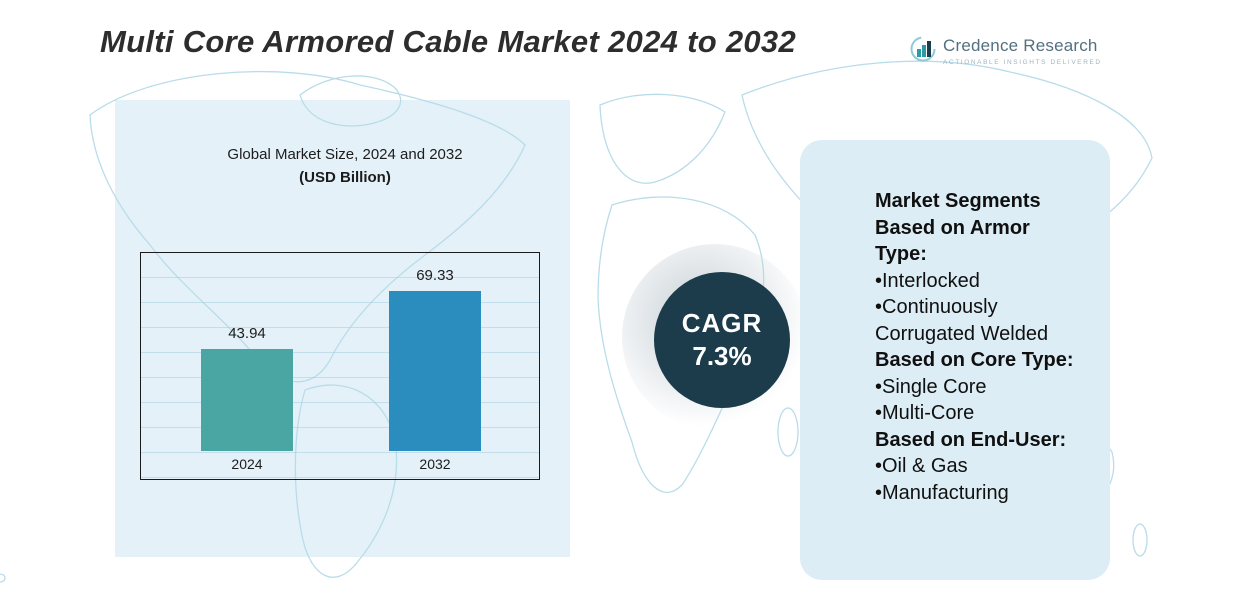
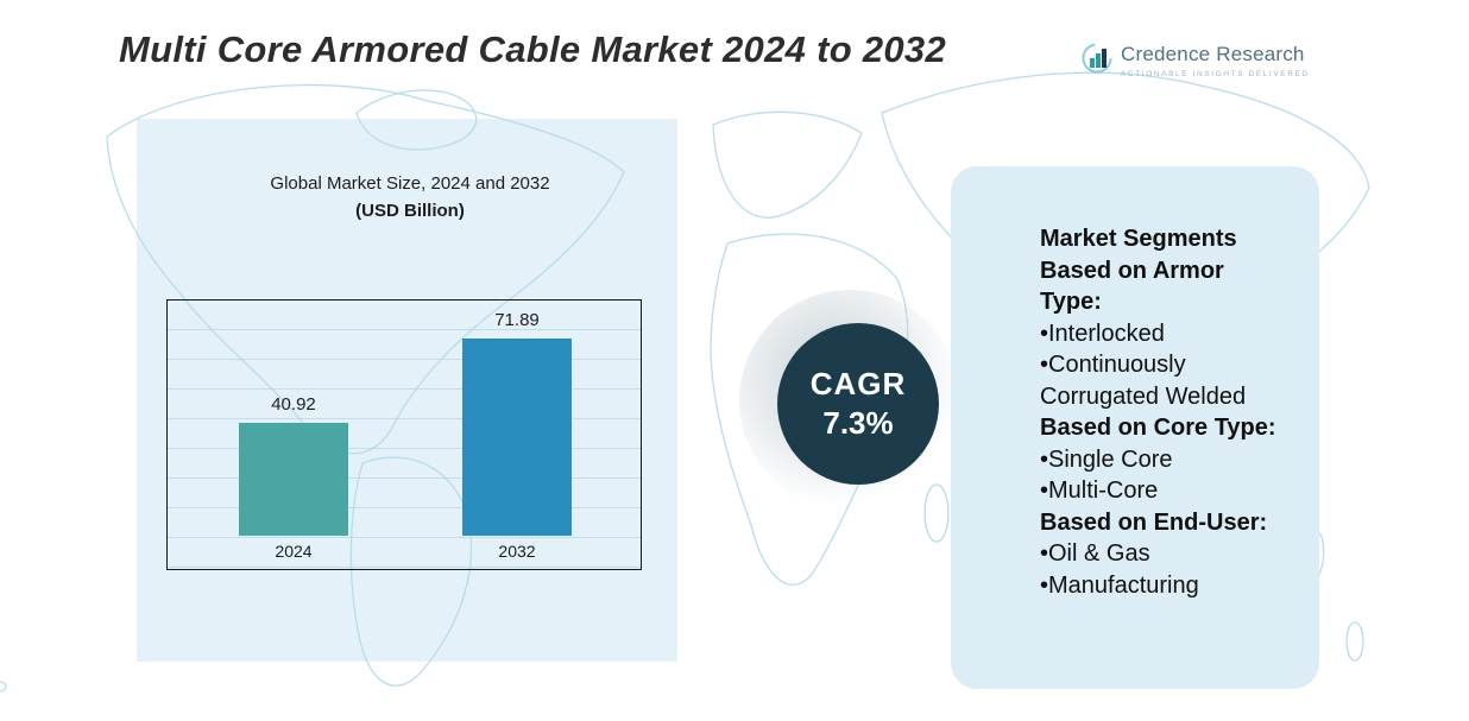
2024: 43.94 -> 40.92
2032: 69.33 -> 71.89
